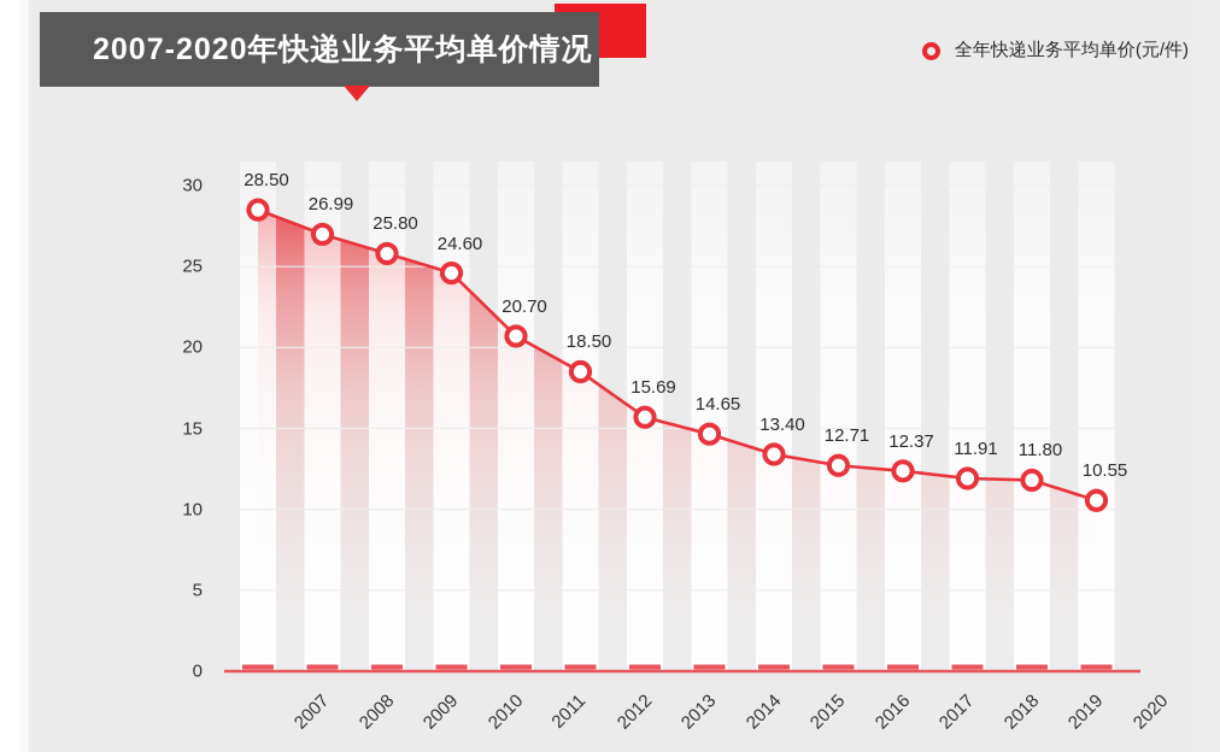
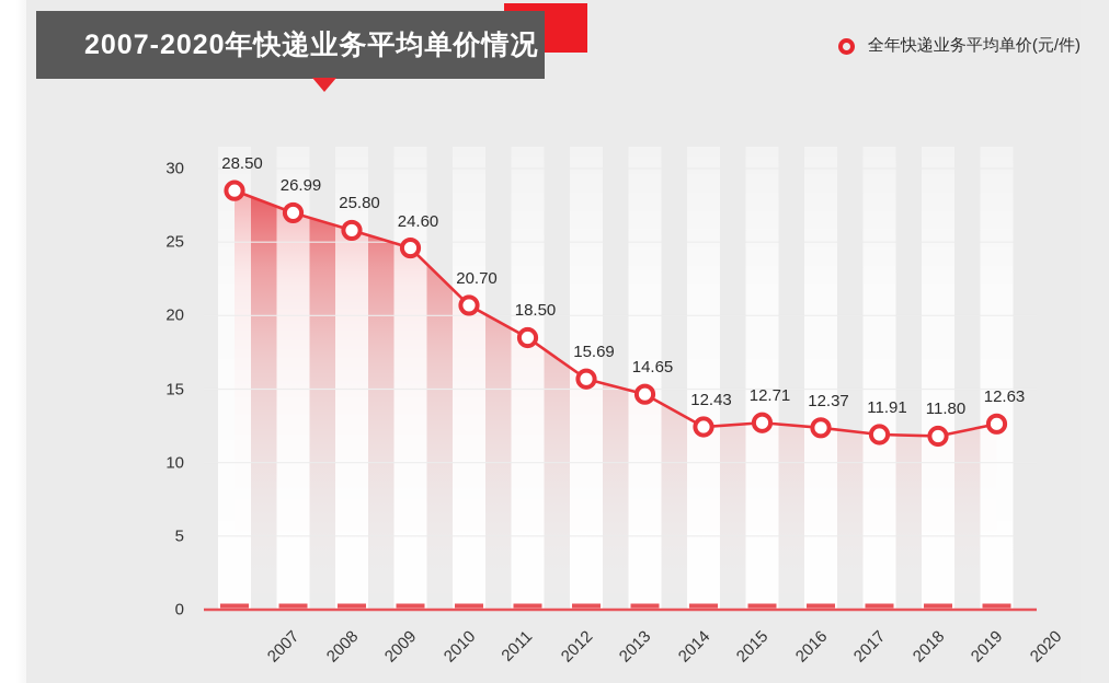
2015: 13.40 -> 12.43
2020: 10.55 -> 12.63
